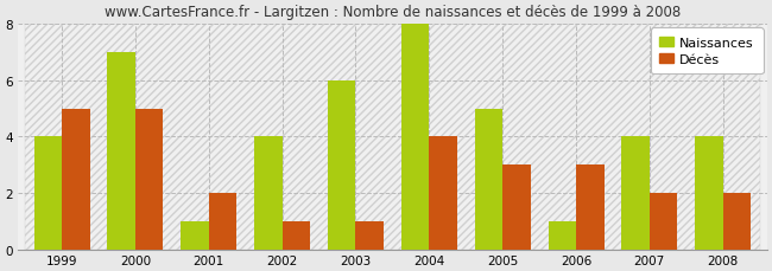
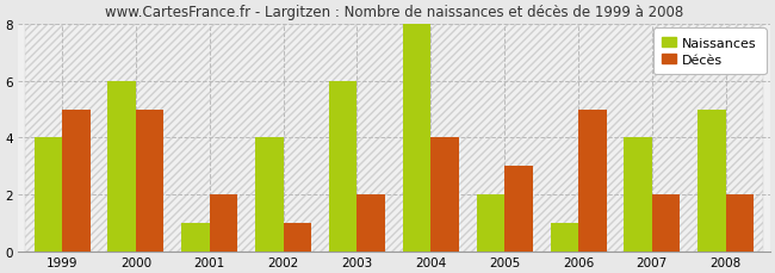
Naissances/2000: 7 -> 6
Décès/2003: 1 -> 2
Naissances/2005: 5 -> 2
Décès/2006: 3 -> 5
Naissances/2008: 4 -> 5
